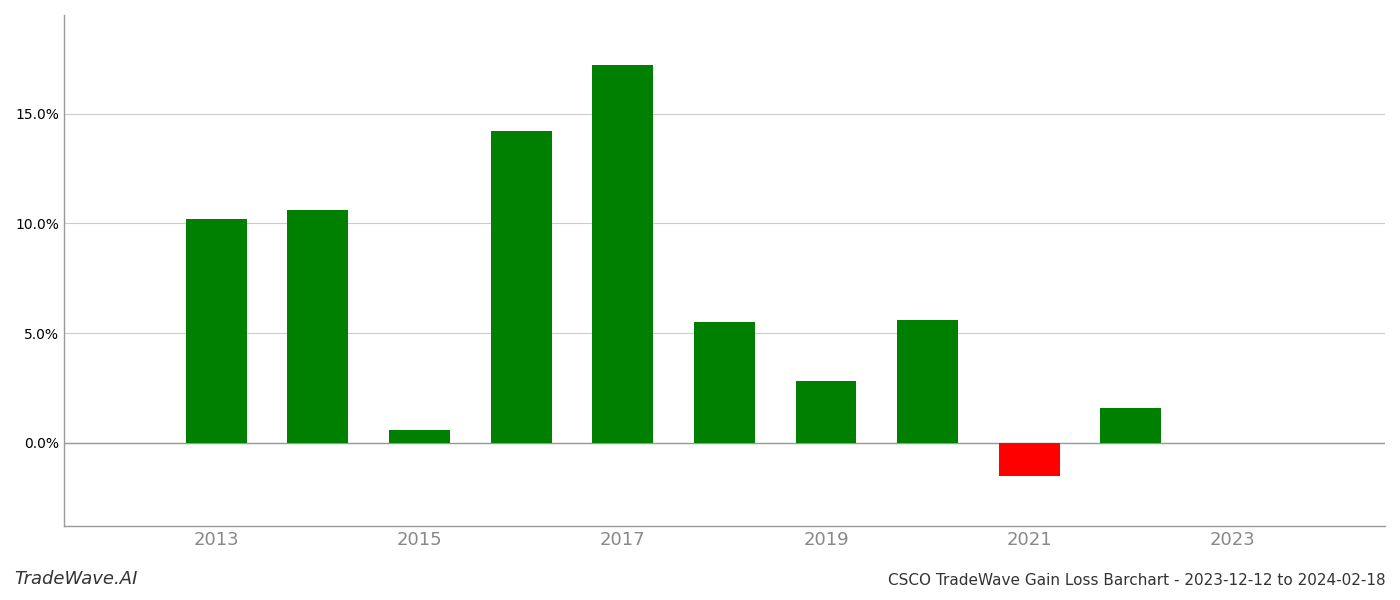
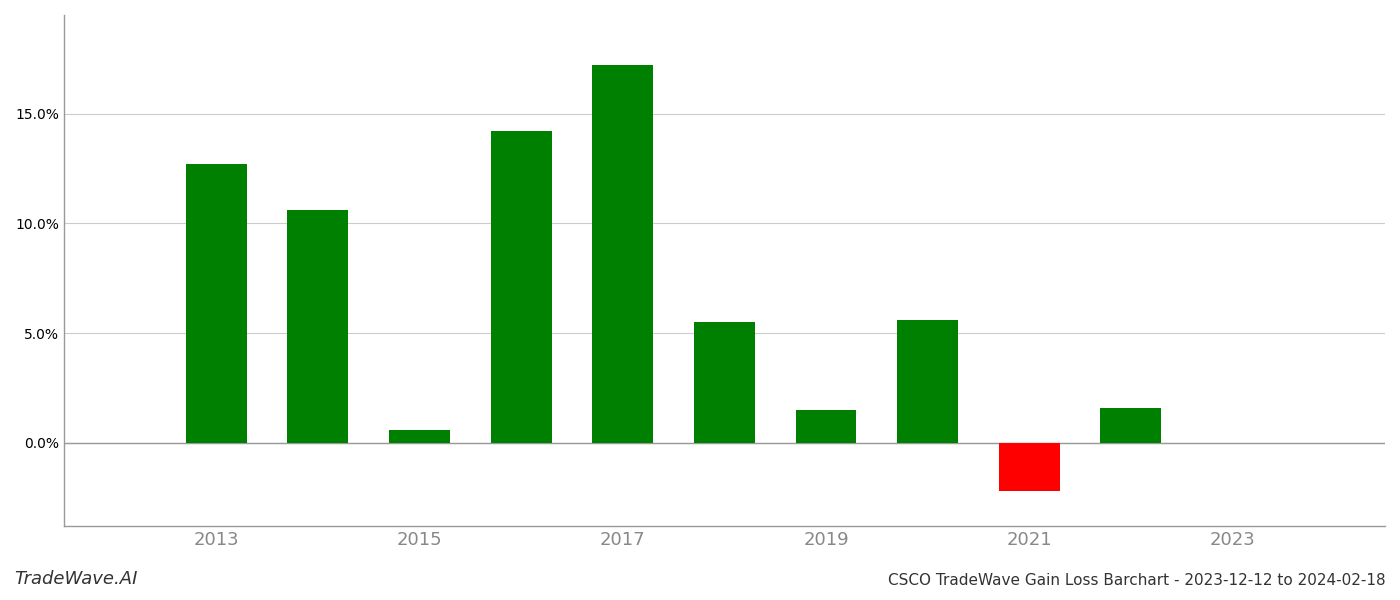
2013: 10.2% -> 12.7%
2019: 2.8% -> 1.5%
2021: -1.5% -> -2.2%
